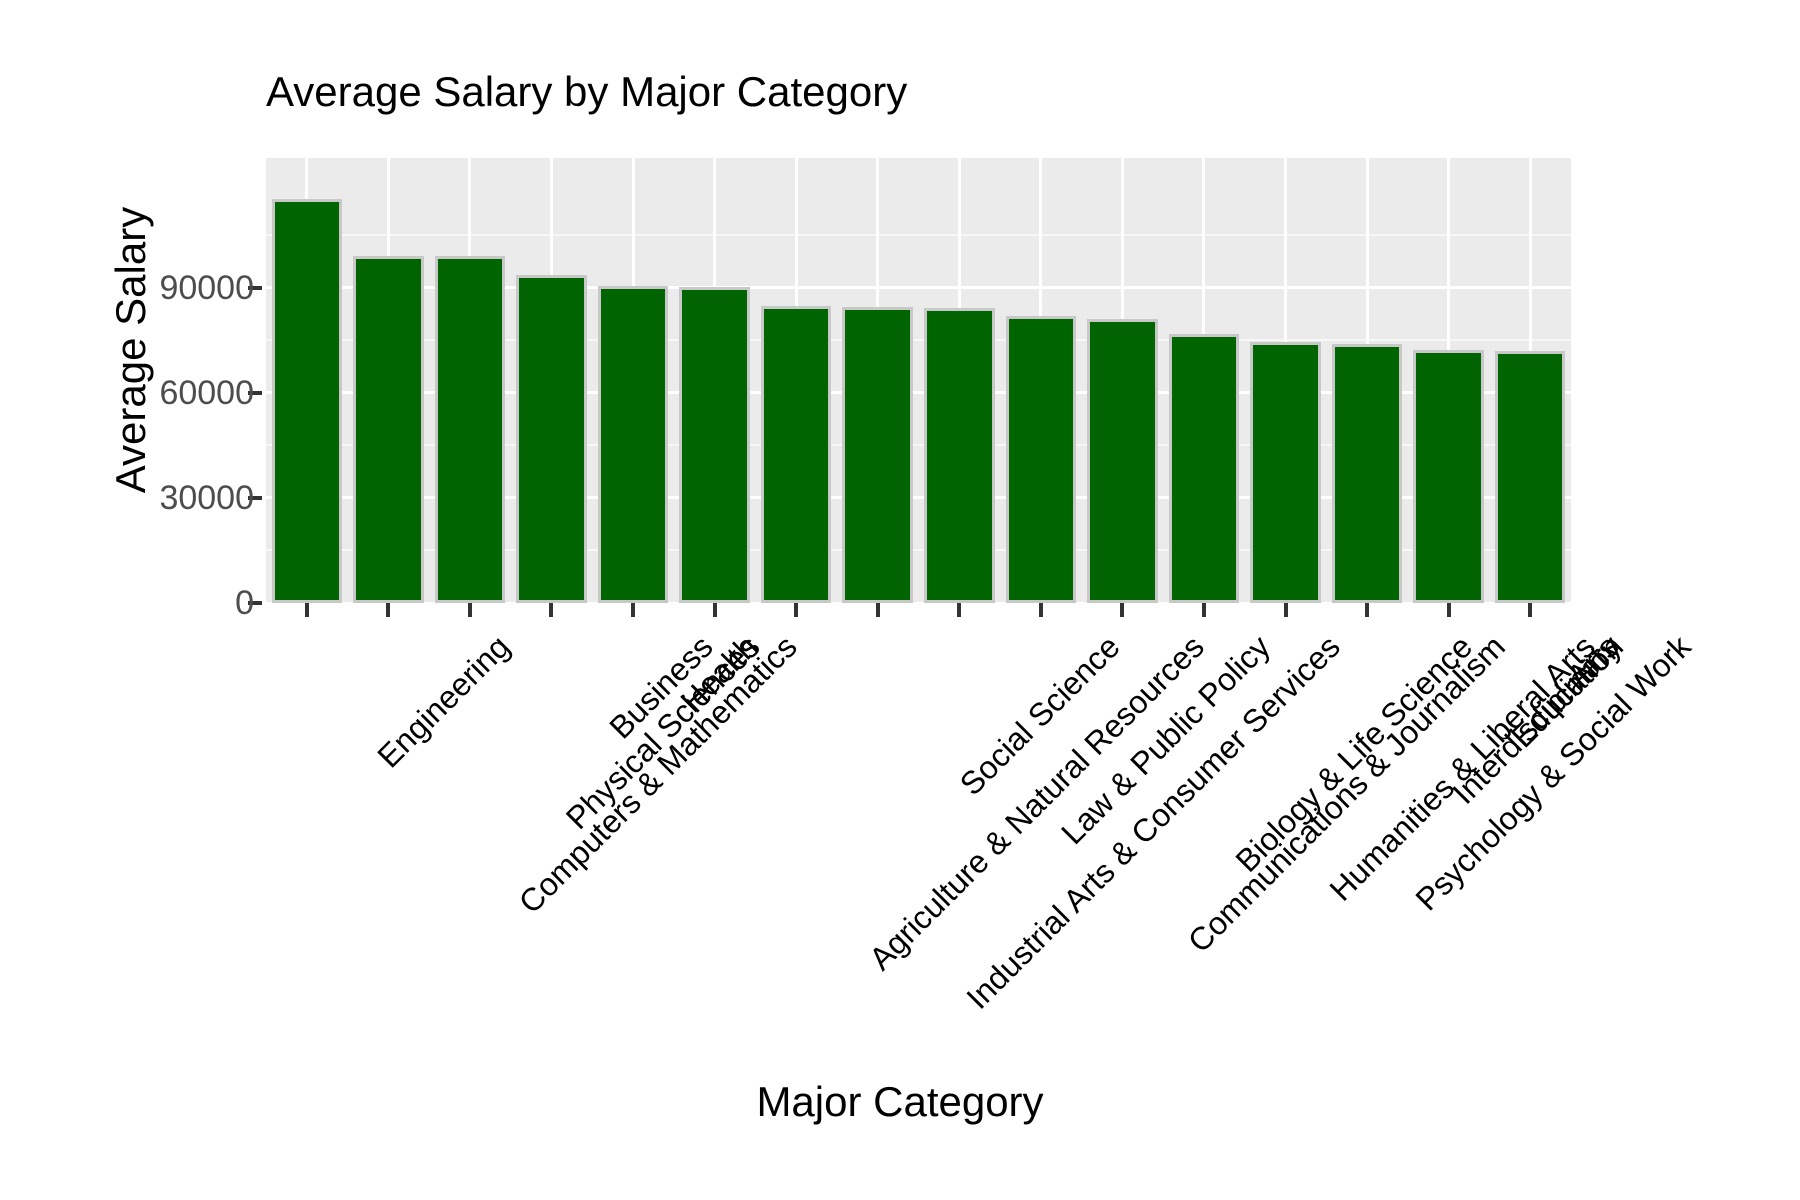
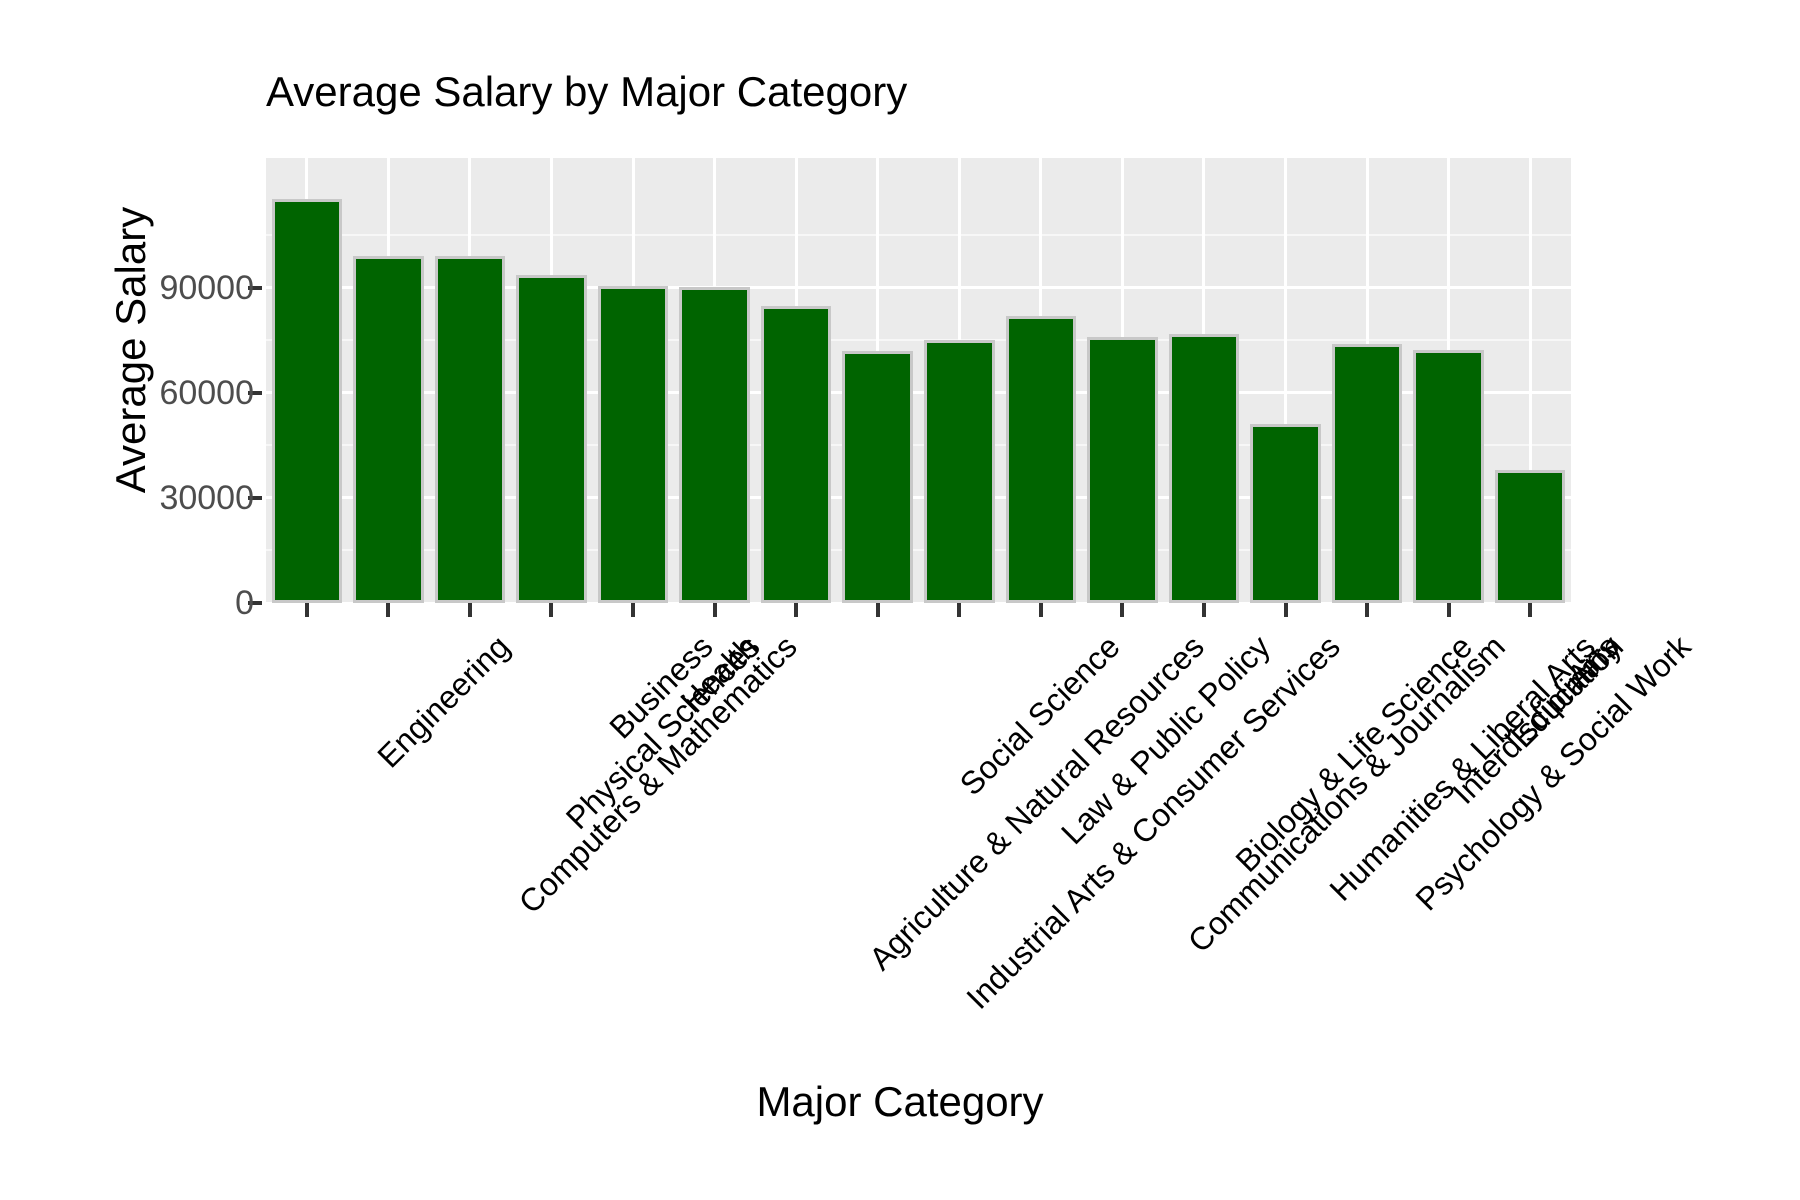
Social Science: 85000 -> 72000
Law & Public Policy: 84000 -> 75000
Biology & Life Science: 81000 -> 76000
Psychology & Social Work: 75000 -> 51000
Arts: 72000 -> 38000
